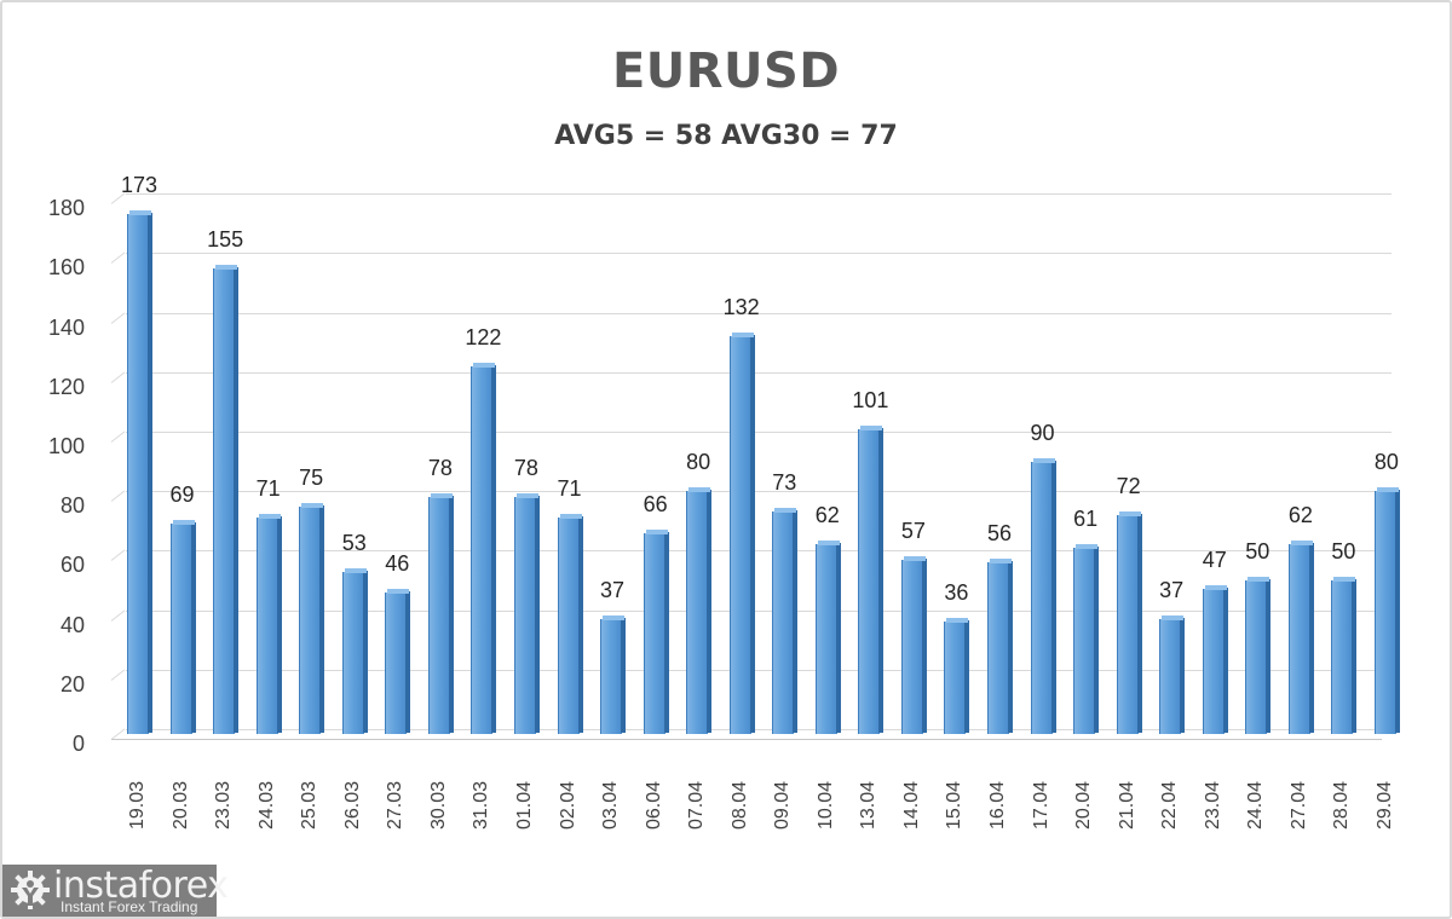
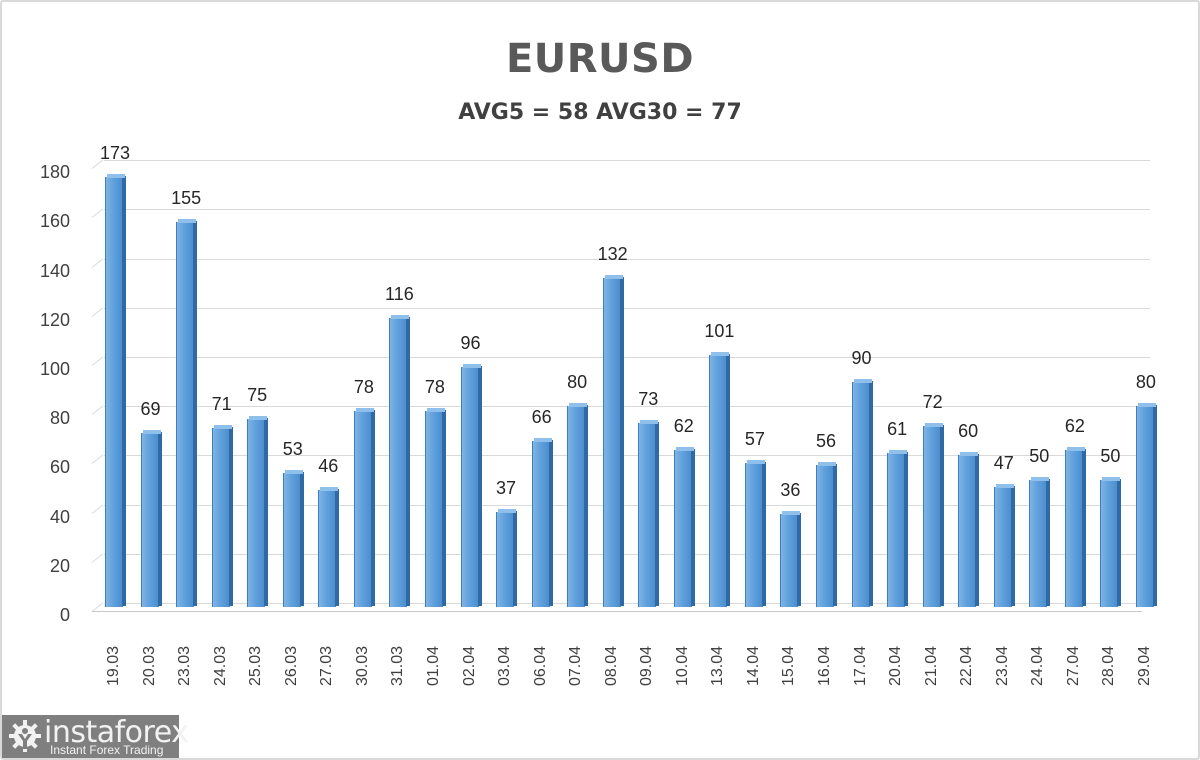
31.03: 122 -> 116
02.04: 71 -> 96
22.04: 37 -> 60
